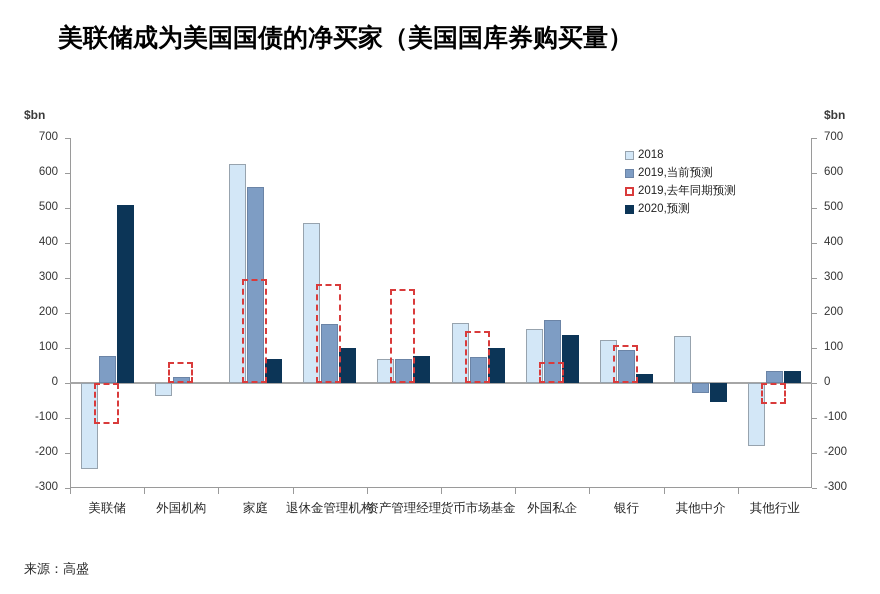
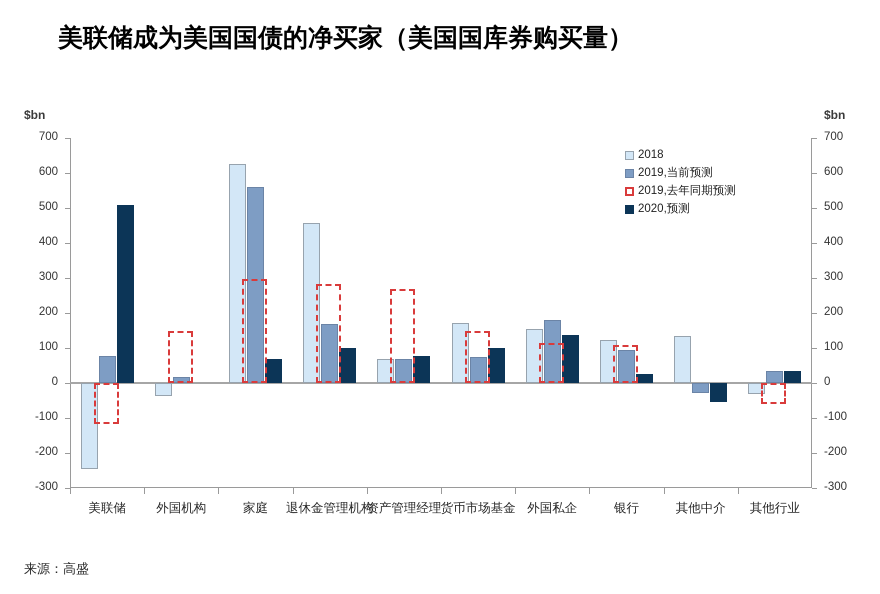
2019,去年同期预测/外国机构: 60 -> 150
2019,去年同期预测/外国私企: 60 -> 110
2018/其他行业: -180 -> -30
